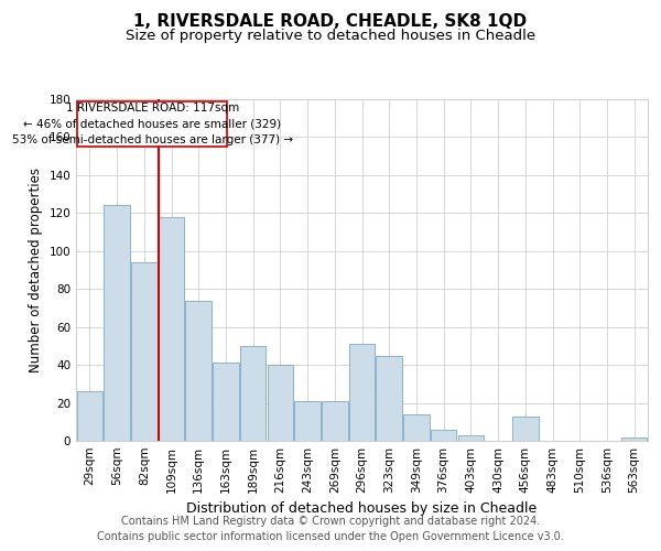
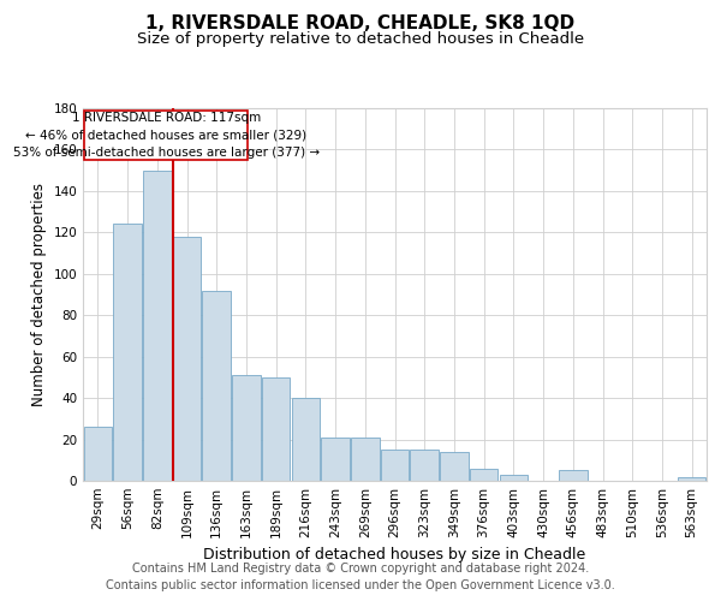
82sqm: 94 -> 150
136sqm: 74 -> 92
163sqm: 41 -> 51
296sqm: 51 -> 15
323sqm: 45 -> 15
456sqm: 13 -> 5
